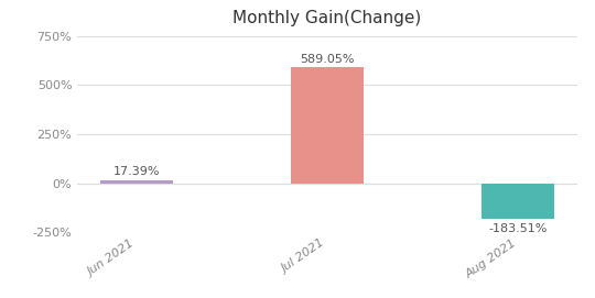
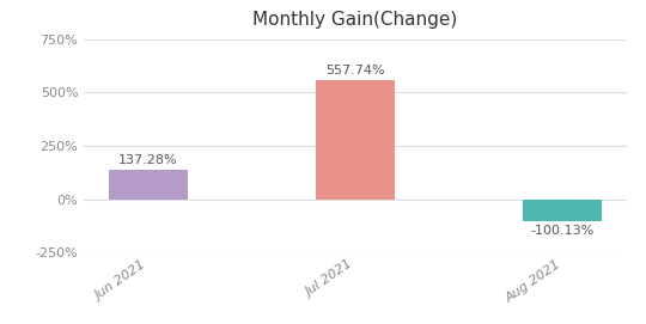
Jun 2021: 17.39% -> 137.28%
Jul 2021: 589.05% -> 557.74%
Aug 2021: -183.51% -> -100.13%
